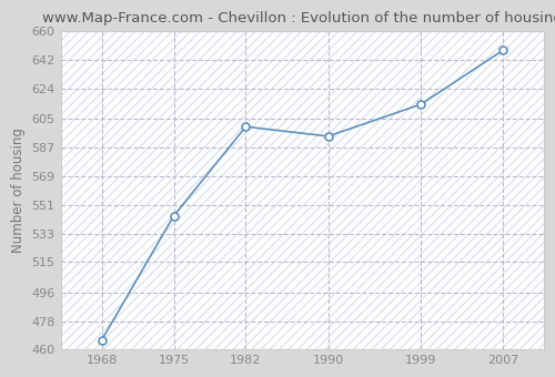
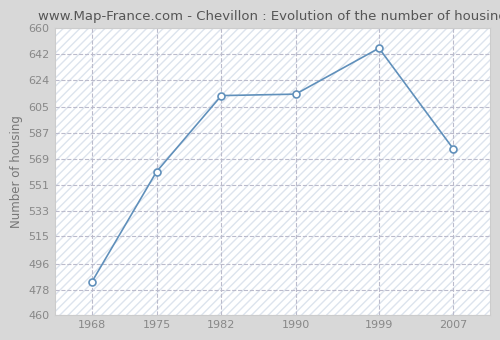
1968: 466 -> 483
1975: 544 -> 560
1982: 600 -> 613
1990: 594 -> 614
1999: 614 -> 646
2007: 648 -> 576
